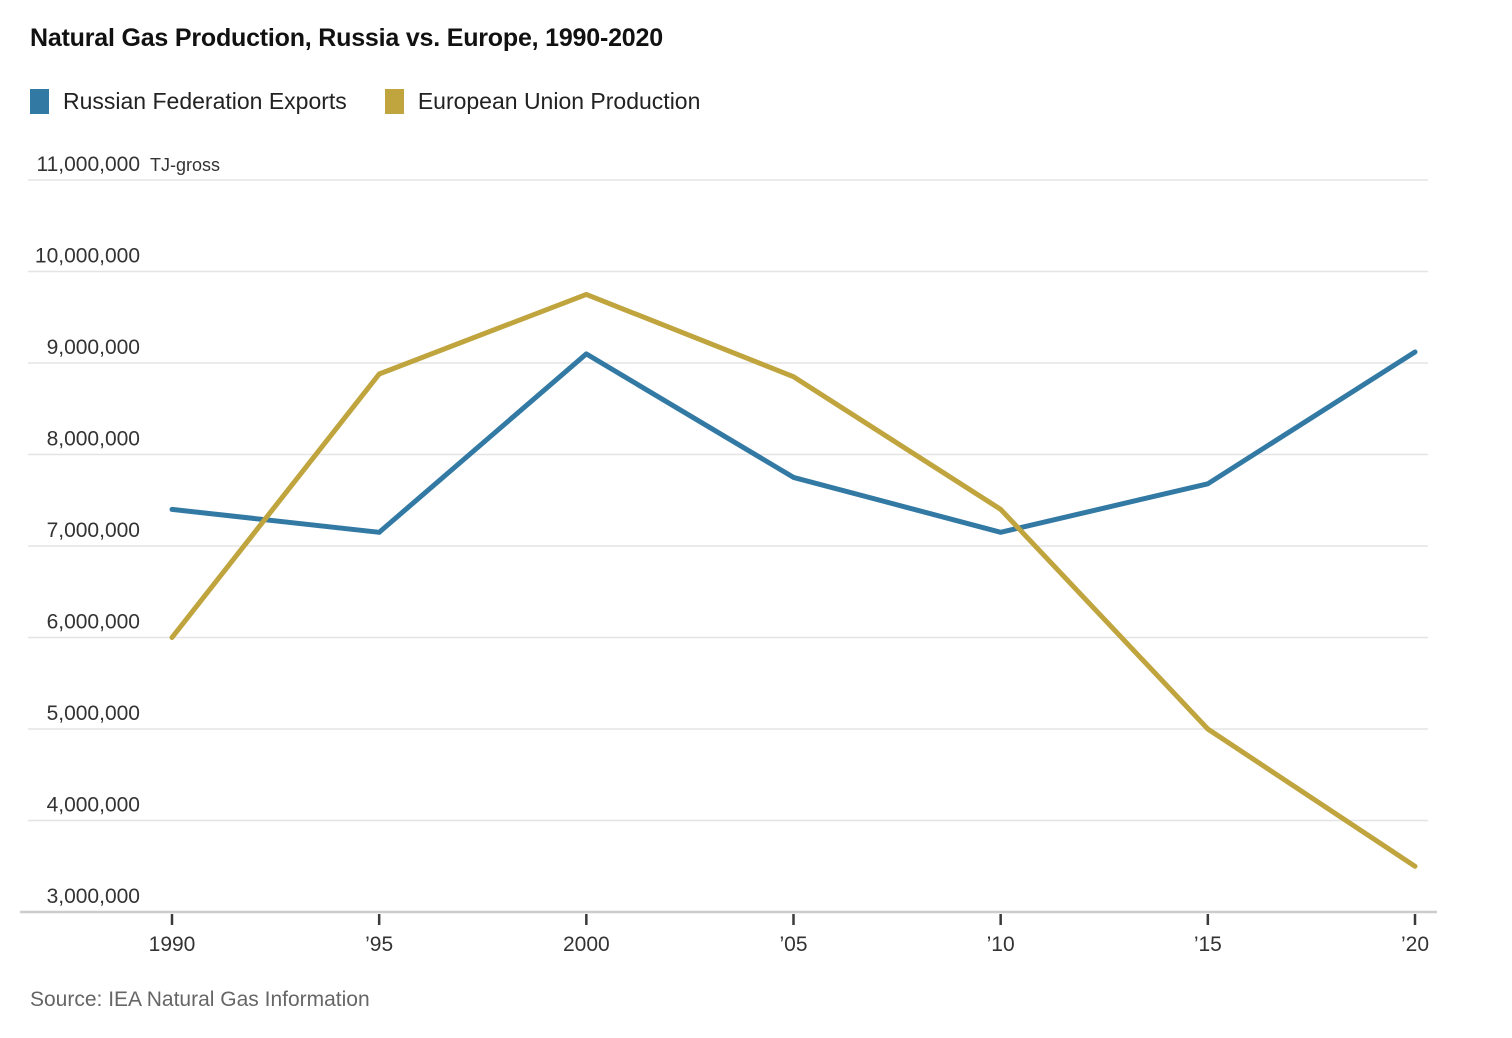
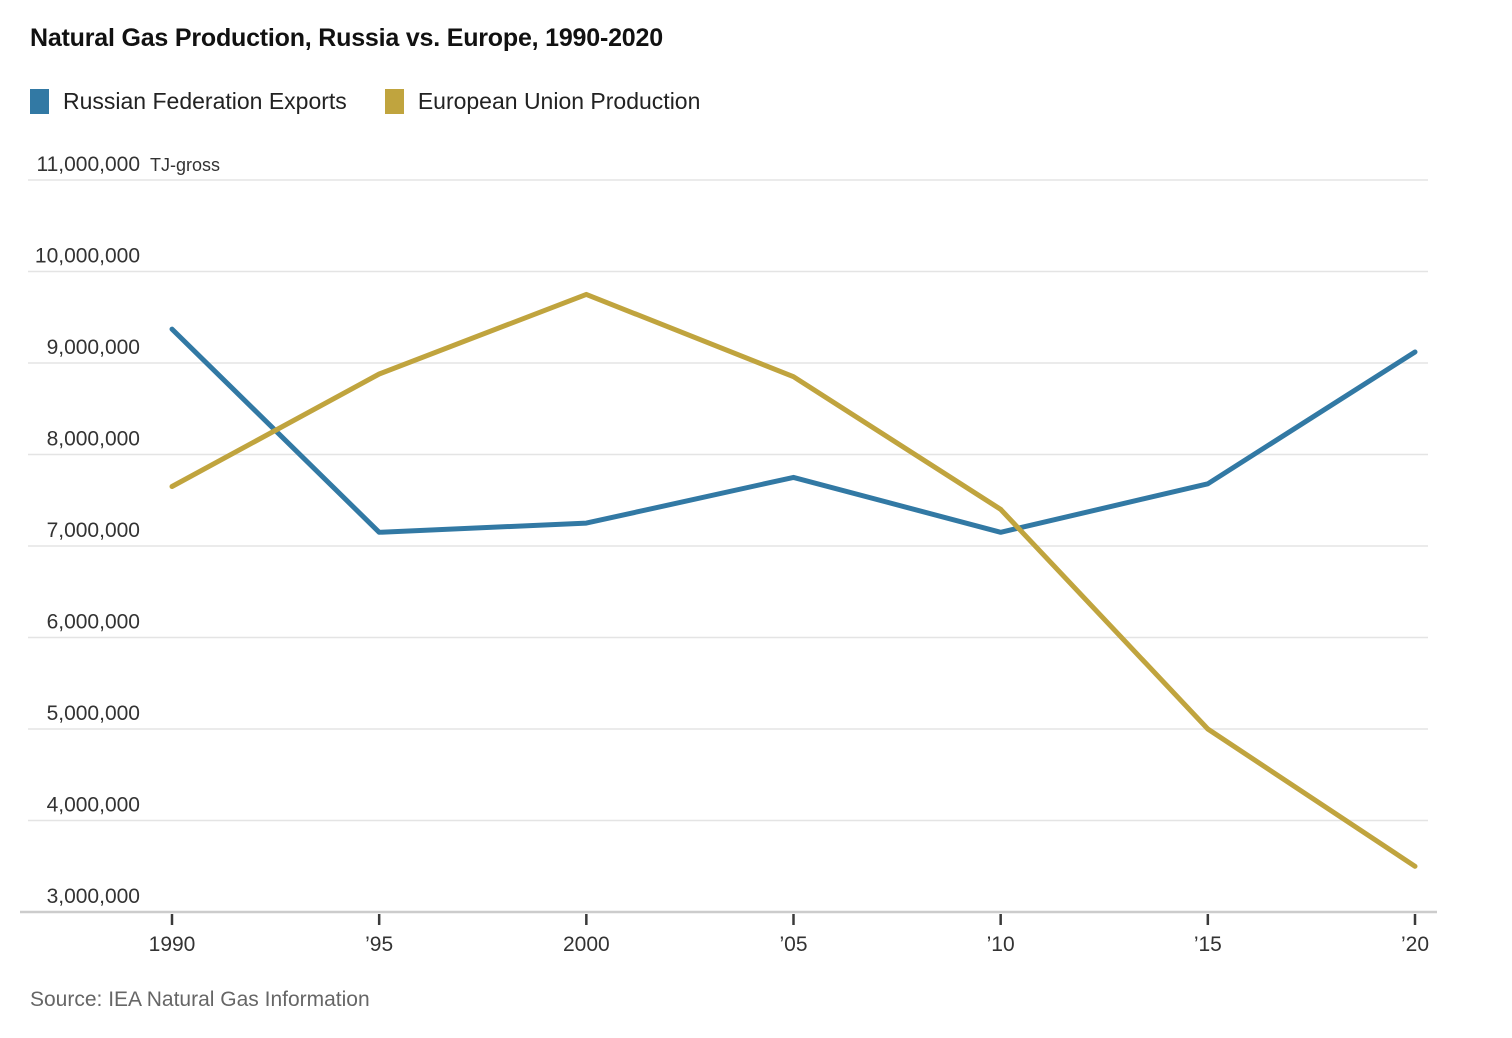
Russian Federation Exports/1990: 7400000 -> 9400000
European Union Production/1990: 6000000 -> 7600000
Russian Federation Exports/2000: 9100000 -> 7200000
